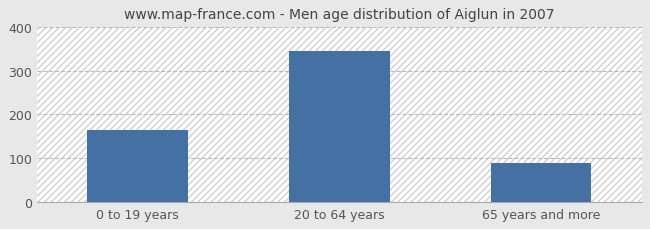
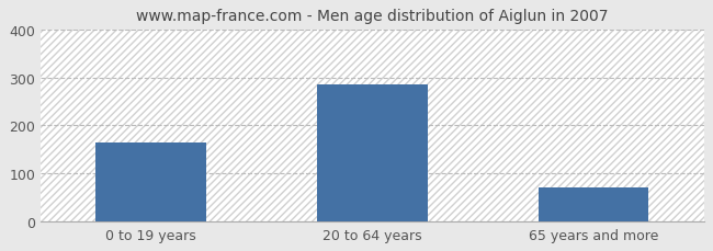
20 to 64 years: 345 -> 285
65 years and more: 90 -> 70
